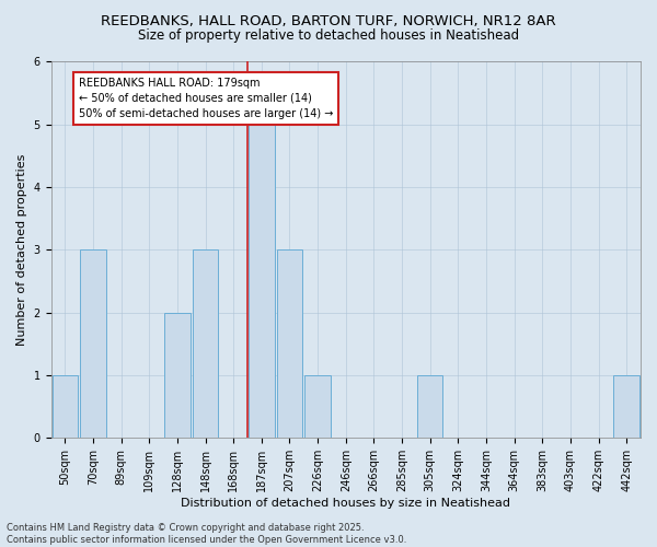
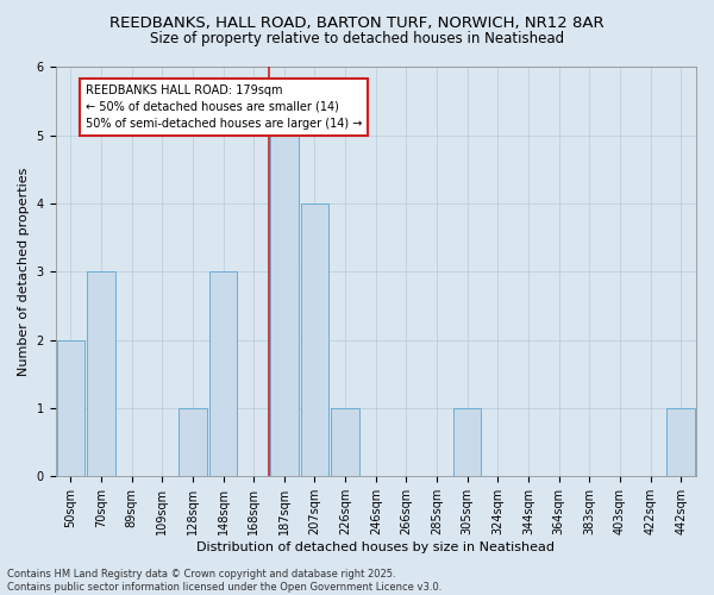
50sqm: 1 -> 2
128sqm: 2 -> 1
207sqm: 3 -> 4
